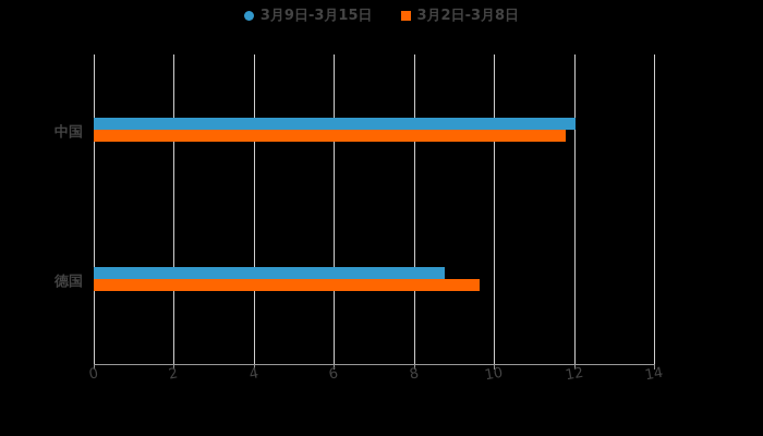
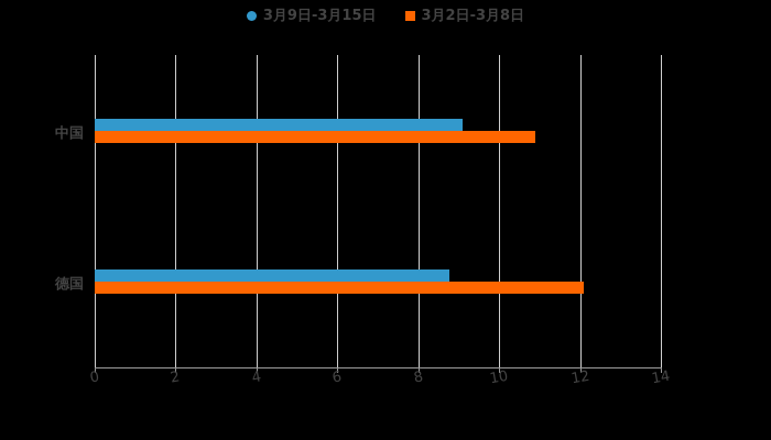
3月9日-3月15日/中国: 12.1 -> 9.1
3月2日-3月8日/中国: 11.8 -> 10.9
3月2日-3月8日/德国: 9.6 -> 12.1
